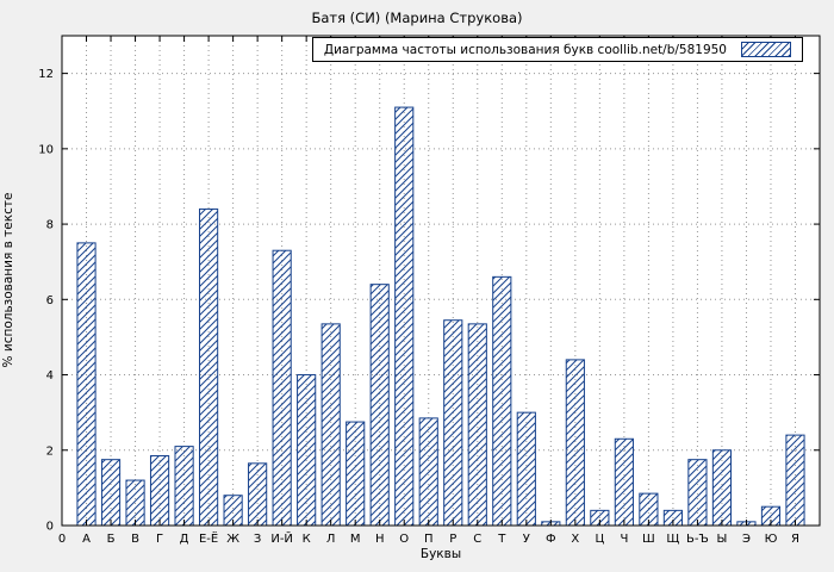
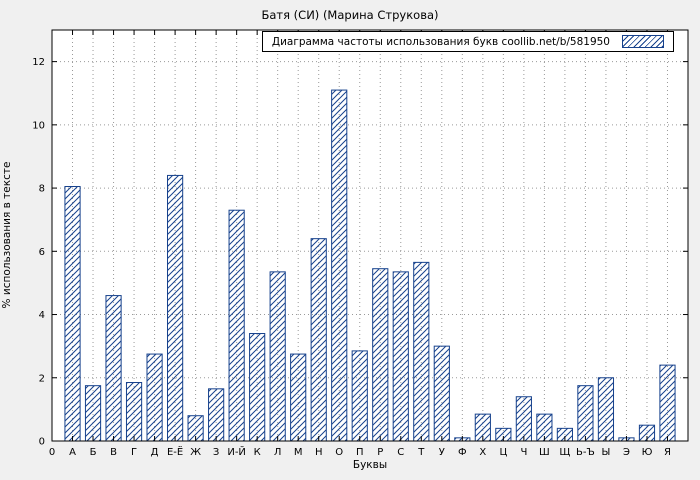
А: 7.5 -> 8.1
В: 1.2 -> 4.6
Д: 2.1 -> 2.8
К: 4.0 -> 3.4
Т: 6.6 -> 5.7
Х: 4.4 -> 0.8
Ч: 2.3 -> 1.4
